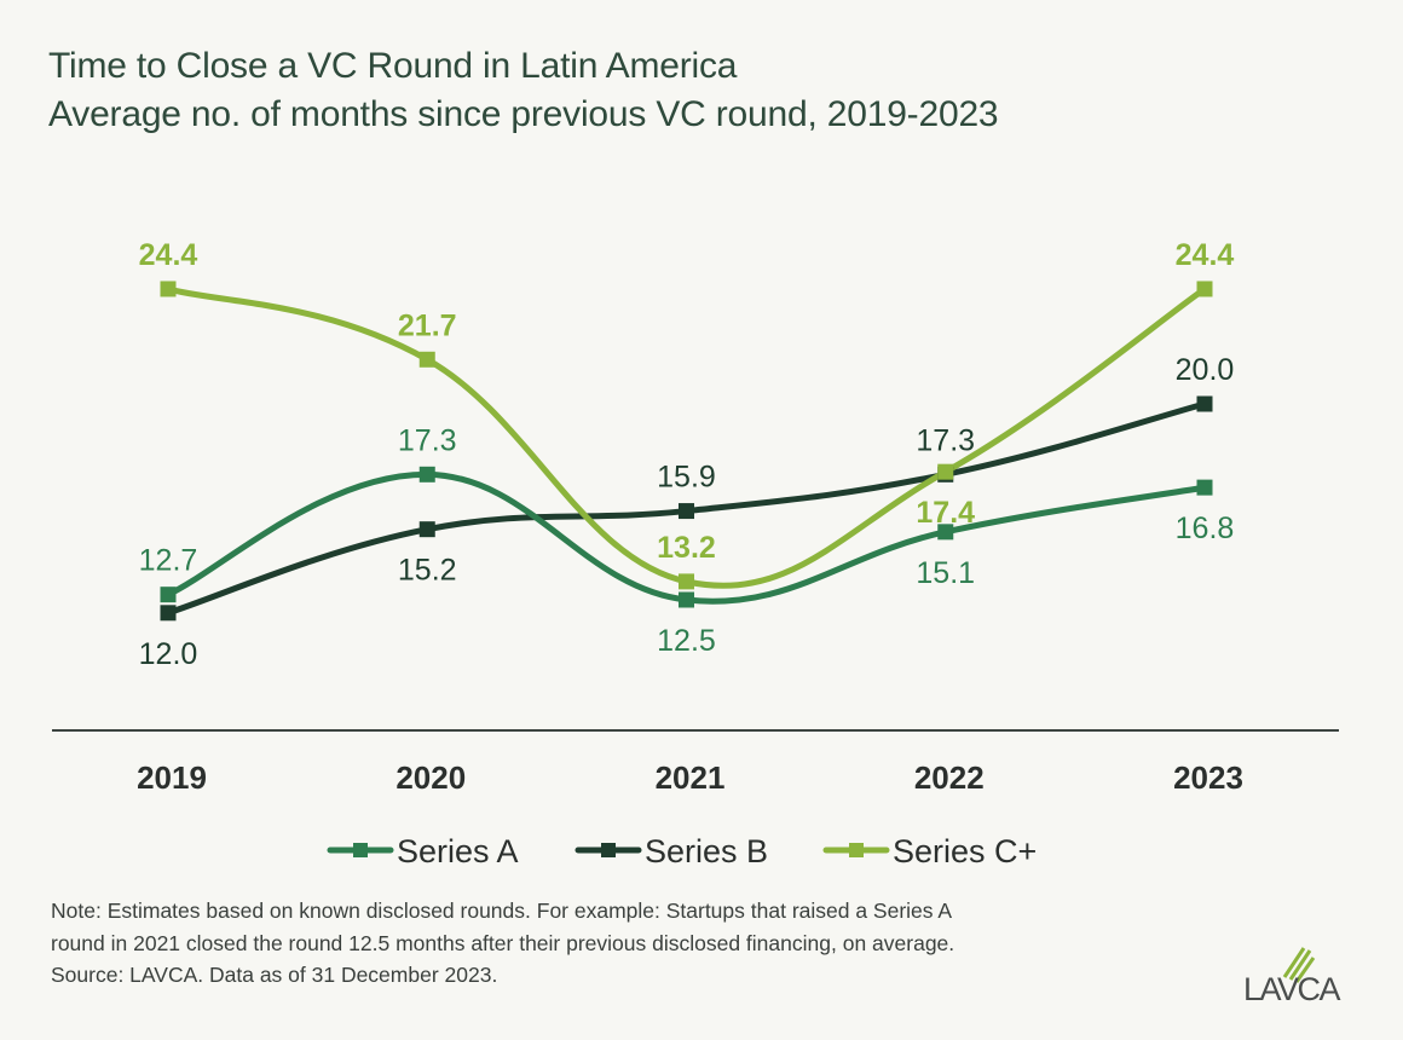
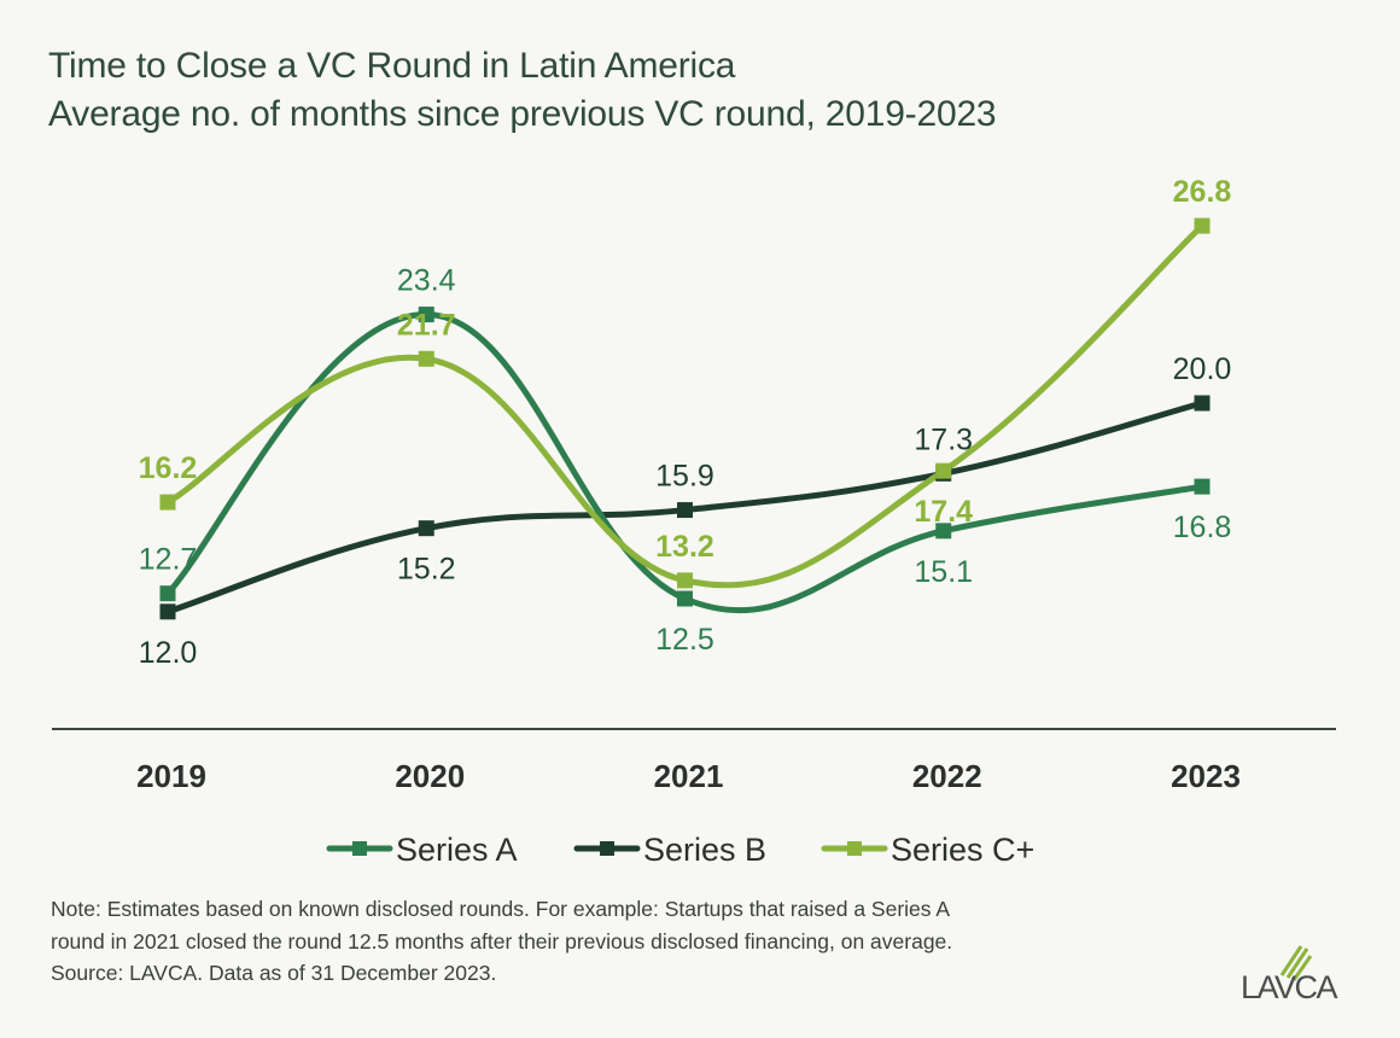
Series C+/2019: 24.4 -> 16.2
Series A/2020: 17.3 -> 23.4
Series C+/2023: 24.4 -> 26.8
